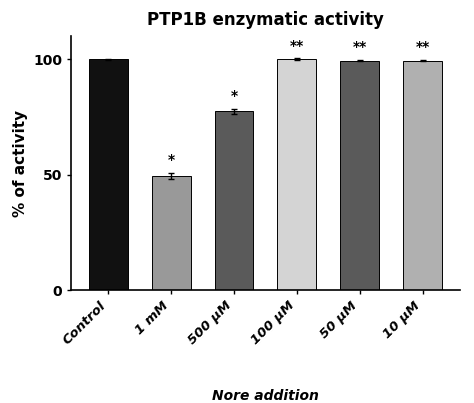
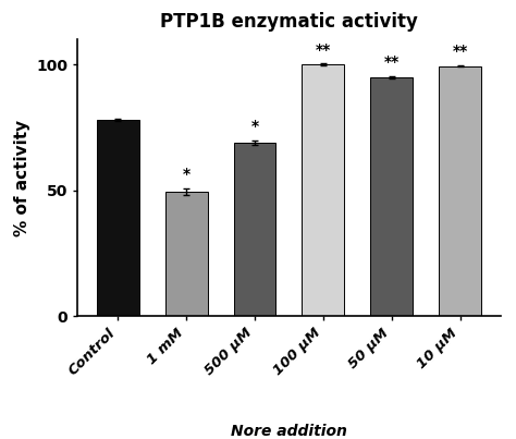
Control: 100.0 -> 78.0
500 μM: 77.5 -> 69.0
50 μM: 99.5 -> 95.0
